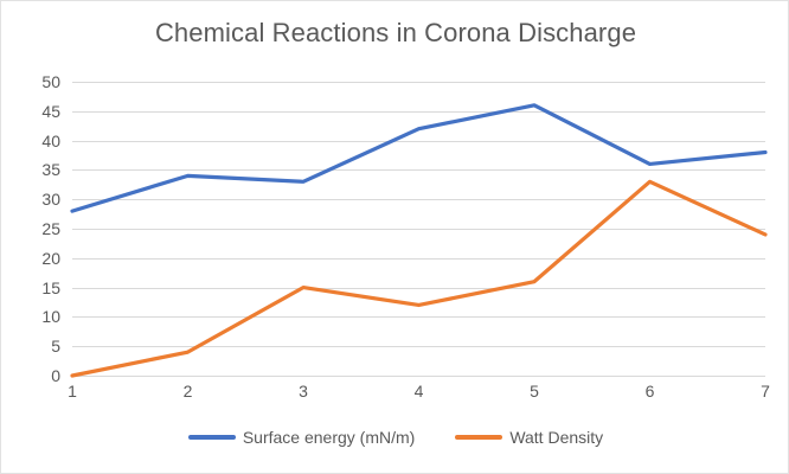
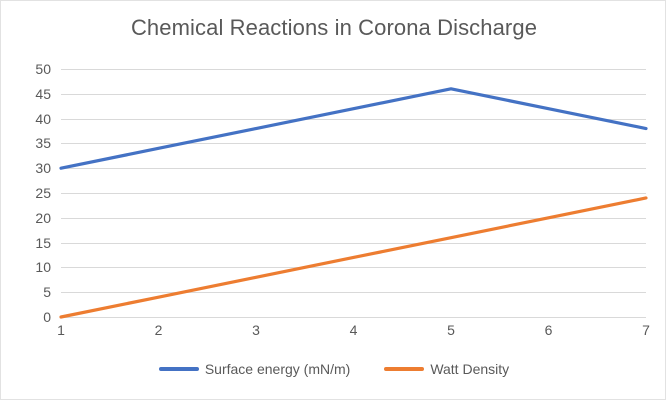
Surface energy (mN/m)/1: 28 -> 30
Surface energy (mN/m)/3: 33 -> 38
Watt Density/3: 15 -> 8
Surface energy (mN/m)/6: 36 -> 42
Watt Density/6: 33 -> 20
